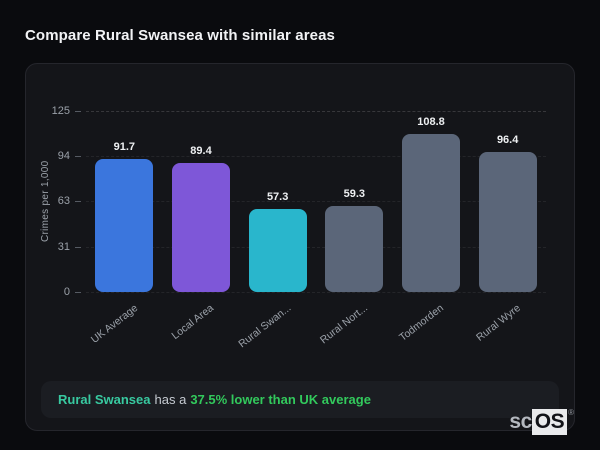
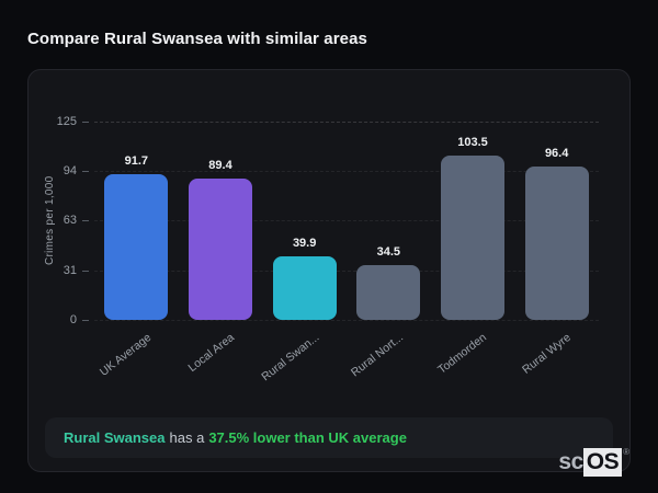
Rural Swan...: 57.3 -> 39.9
Rural Nort...: 59.3 -> 34.5
Todmorden: 108.8 -> 103.5
